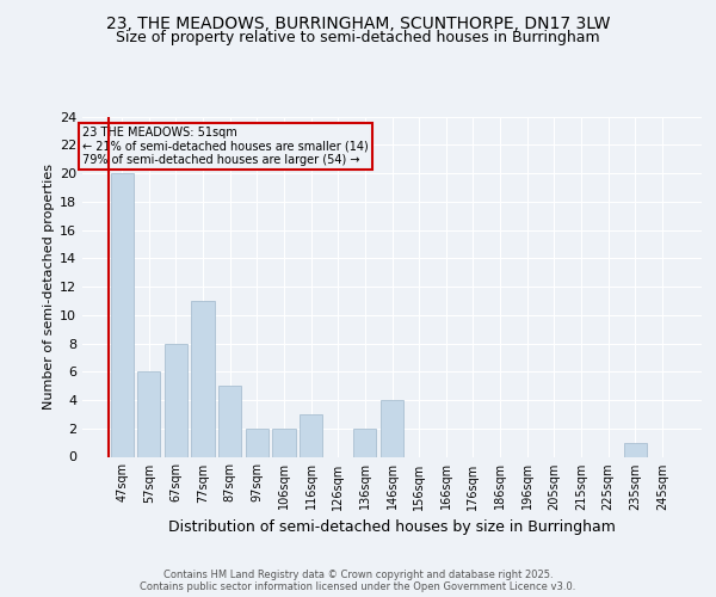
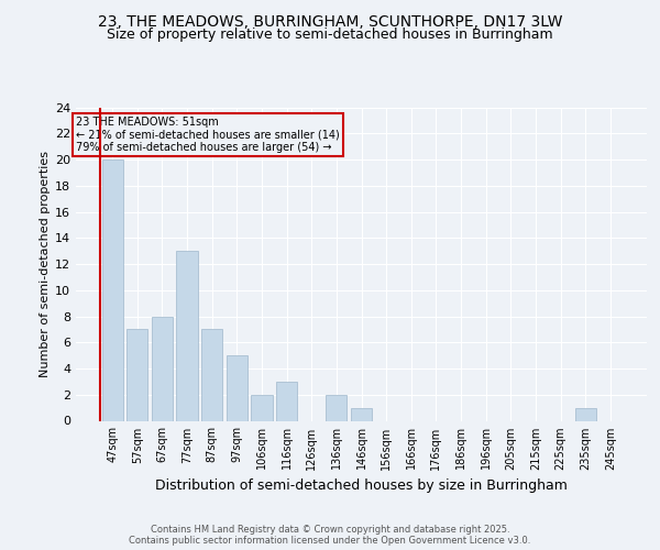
57sqm: 6 -> 7
77sqm: 11 -> 13
87sqm: 5 -> 7
97sqm: 2 -> 5
146sqm: 4 -> 1
